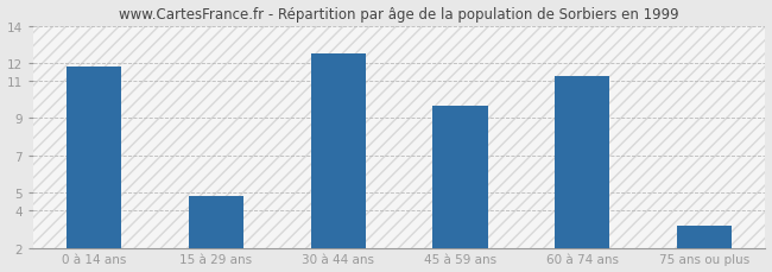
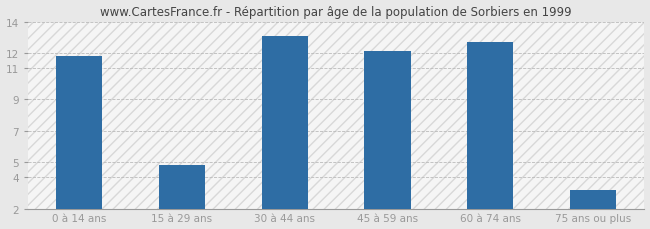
30 à 44 ans: 12.5 -> 13.1
45 à 59 ans: 9.7 -> 12.1
60 à 74 ans: 11.3 -> 12.7
